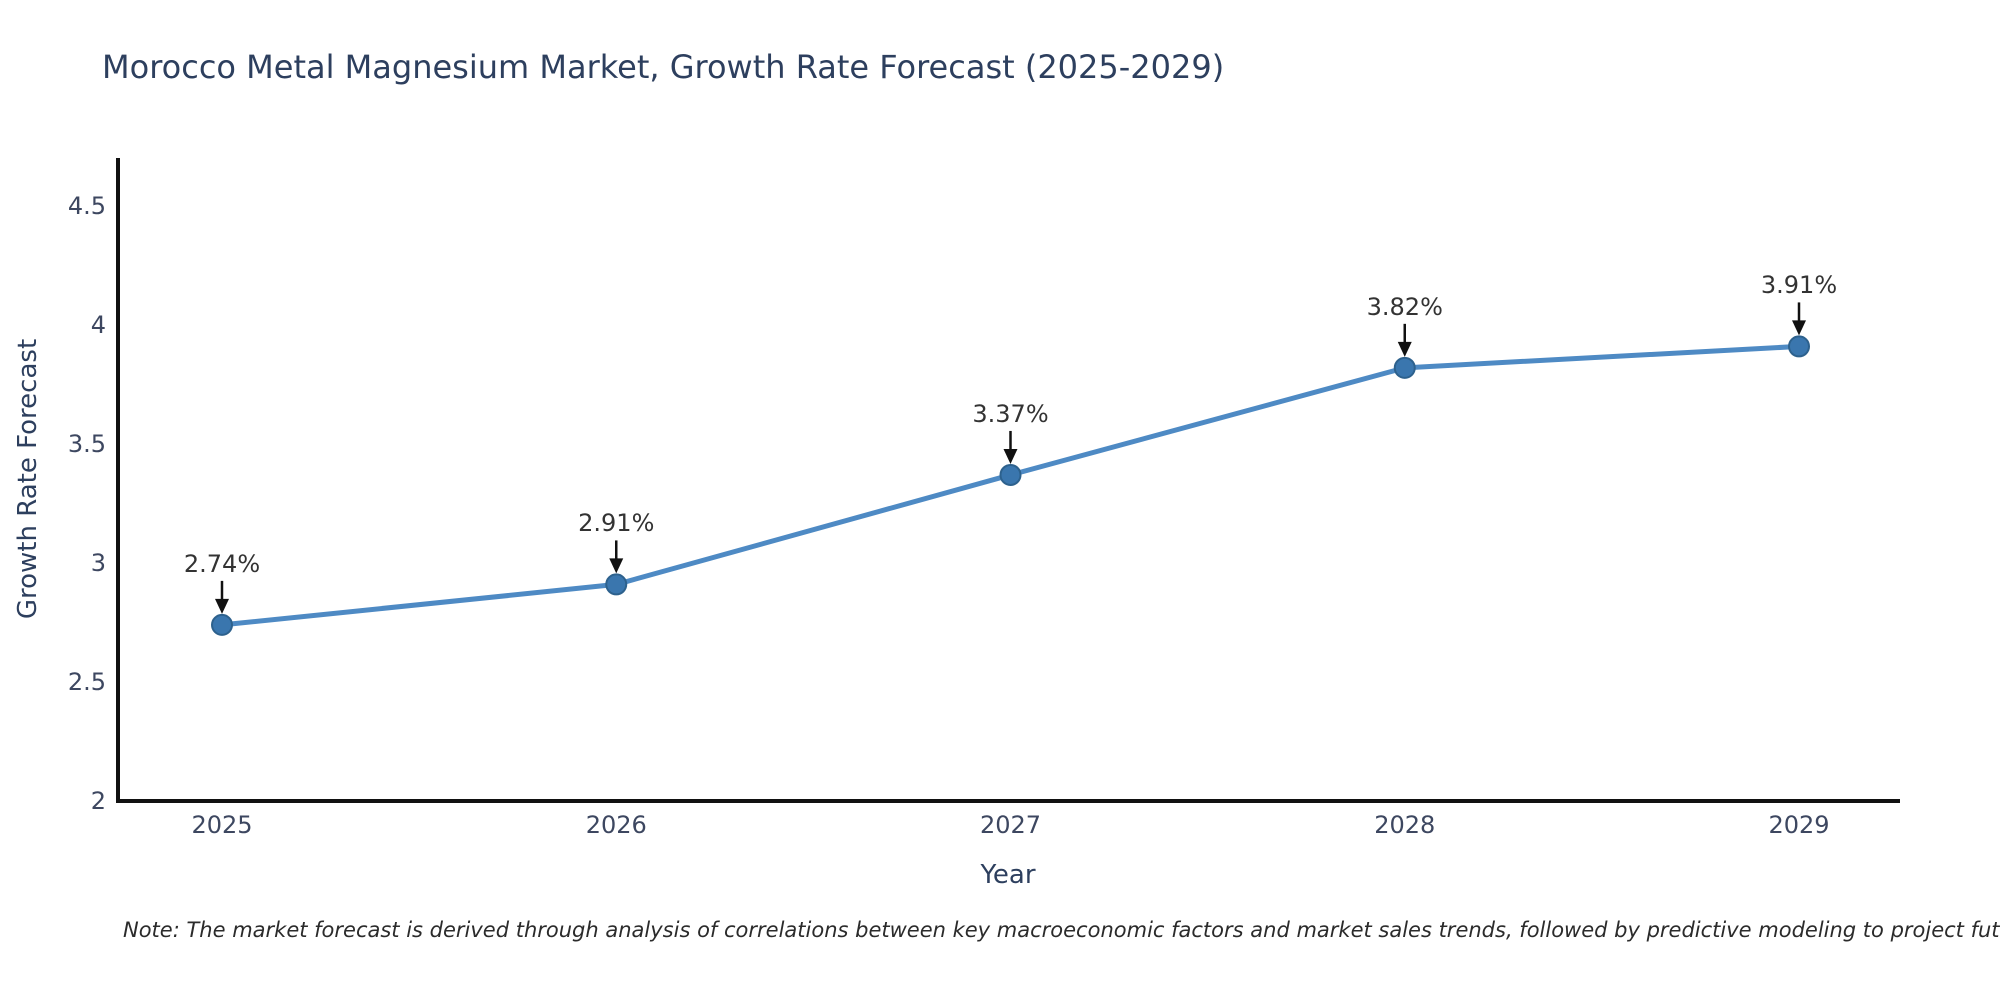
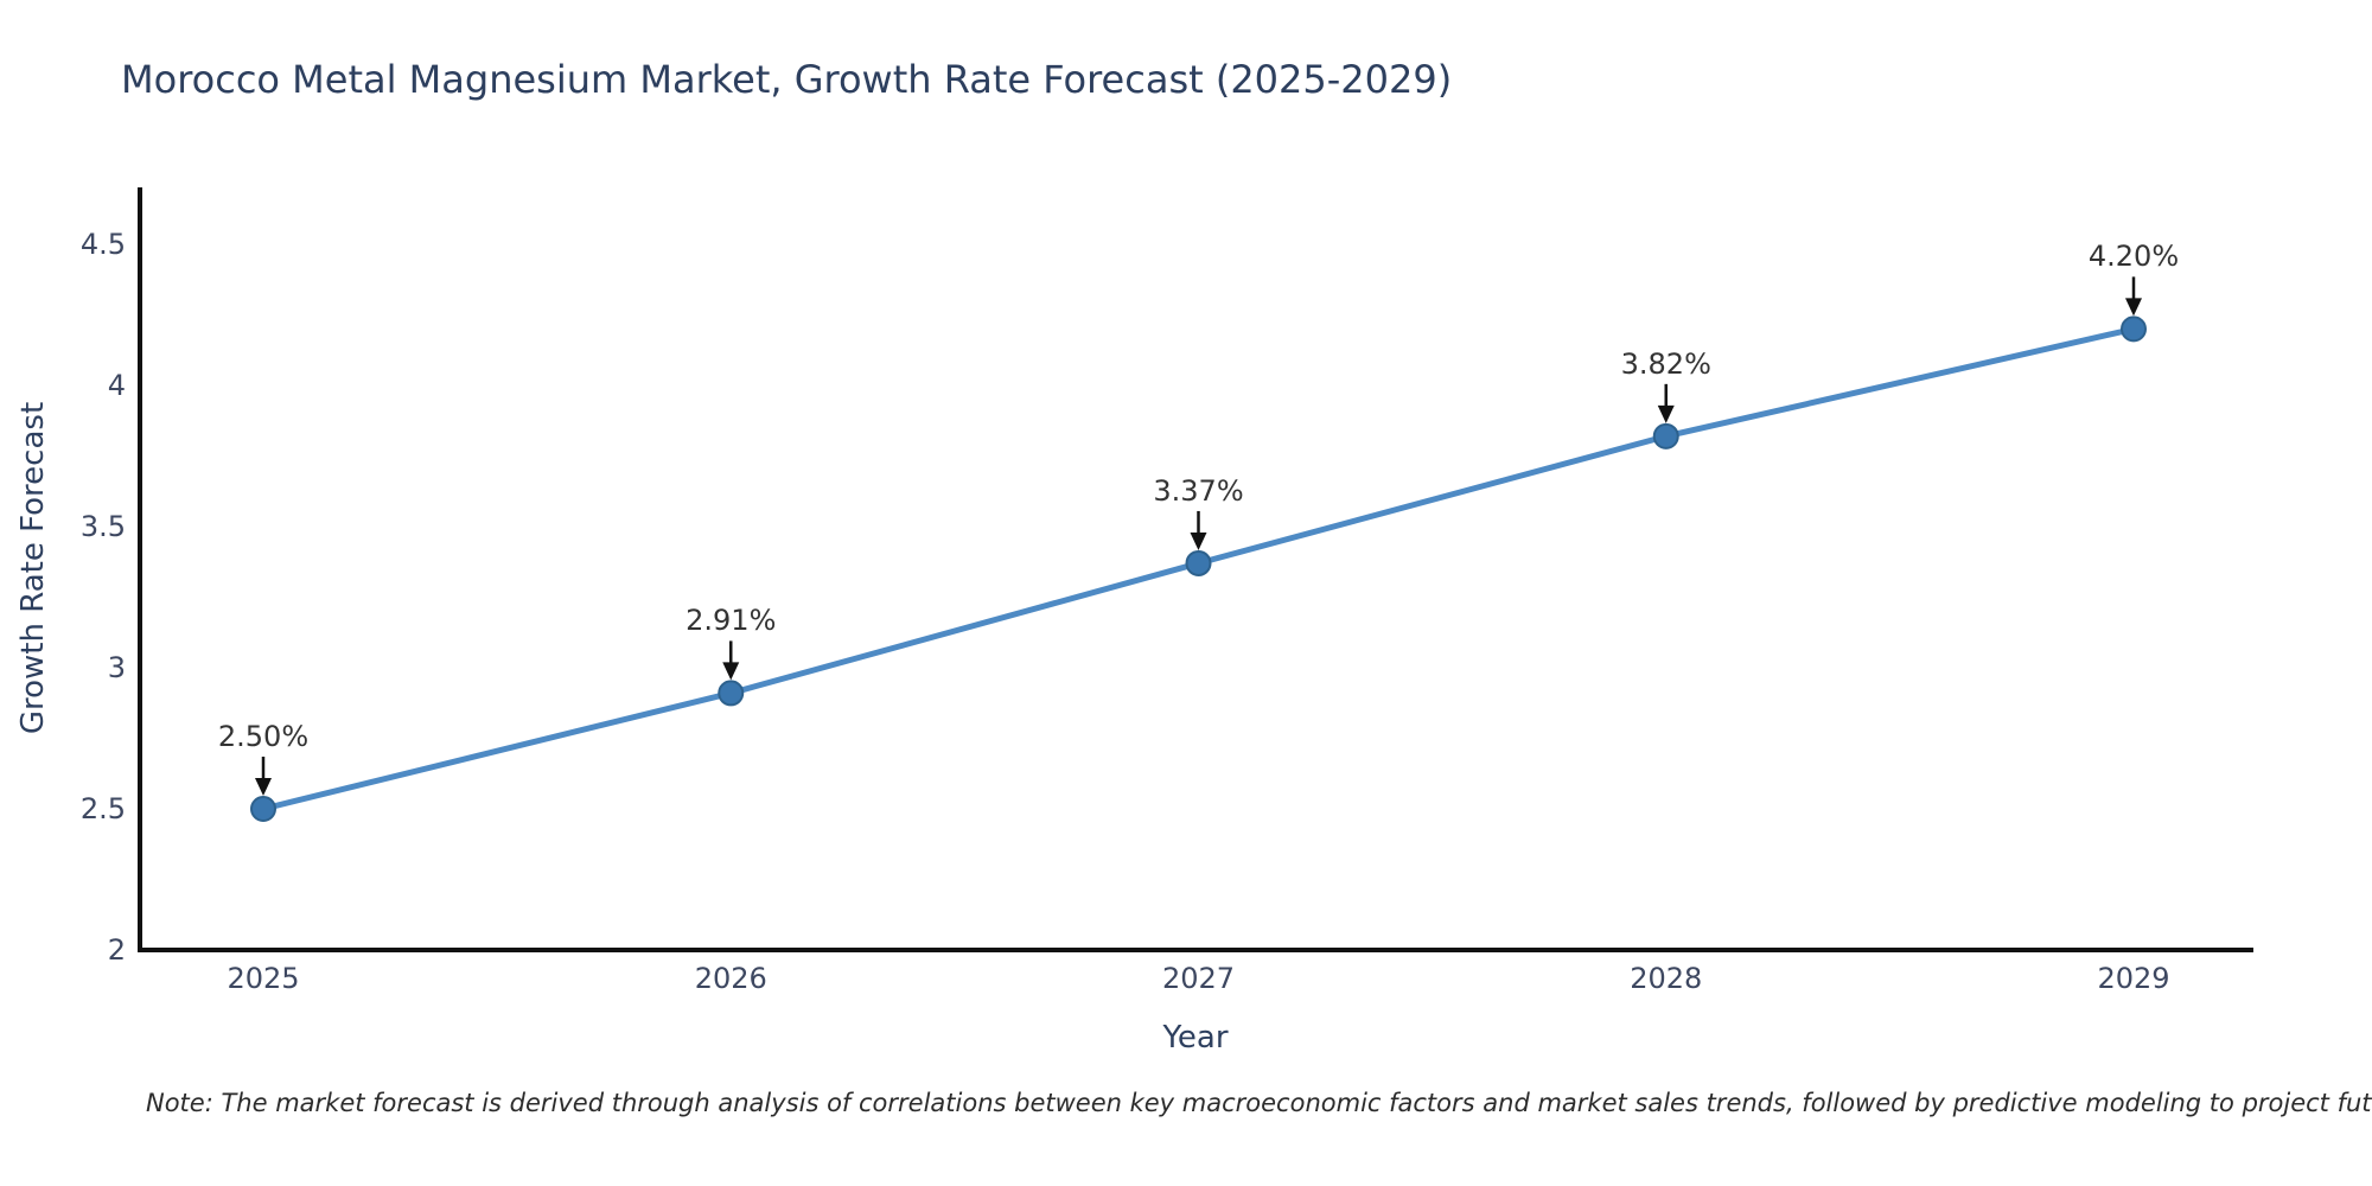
2025: 2.74% -> 2.50%
2029: 3.91% -> 4.20%
